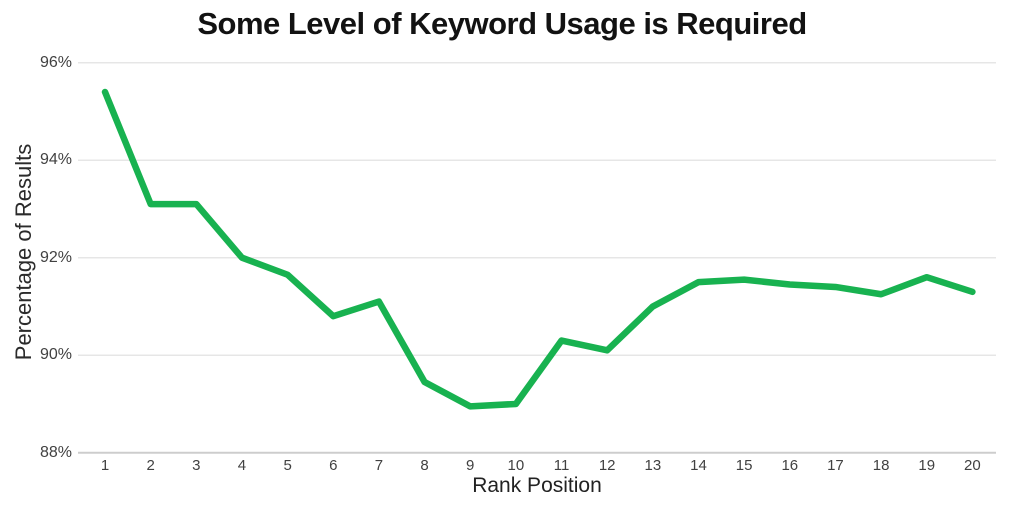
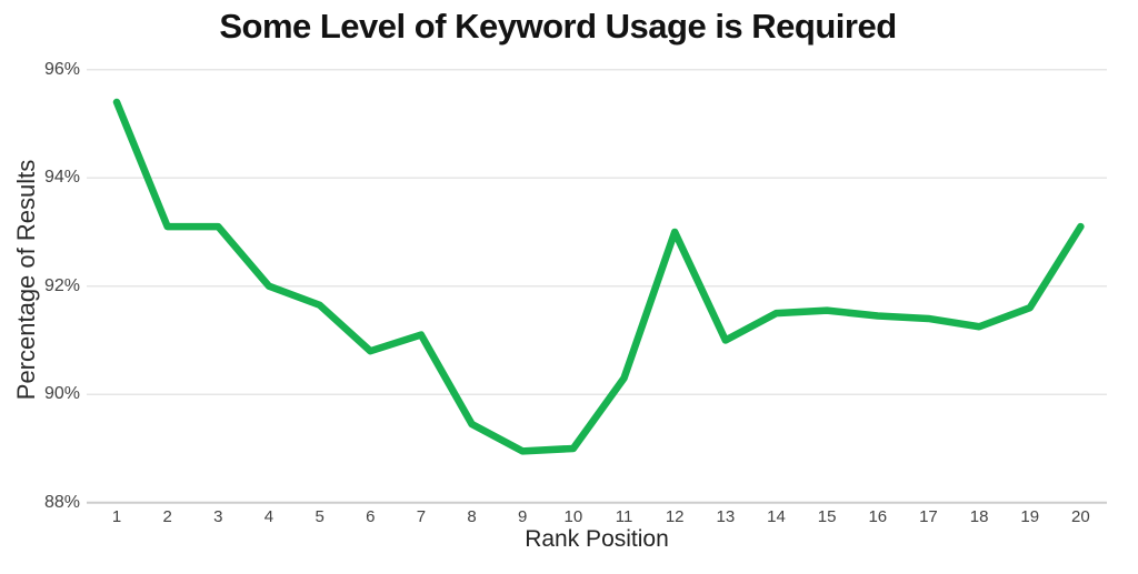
12: 90.1% -> 93.0%
20: 91.3% -> 93.1%
